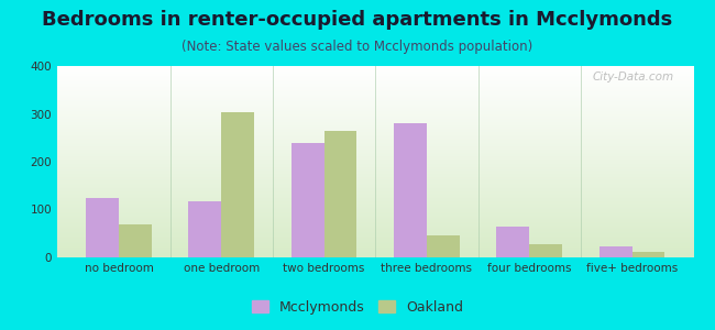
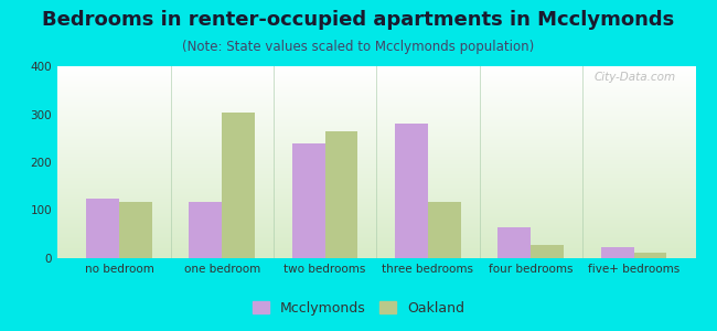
Oakland/no bedroom: 70 -> 118
Oakland/three bedrooms: 45 -> 118
